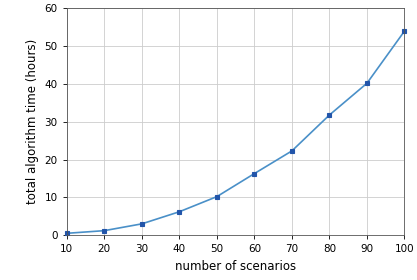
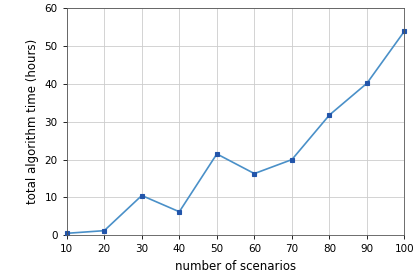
30: 3.0 -> 10.5
50: 10.2 -> 21.5
70: 22.3 -> 20.0
